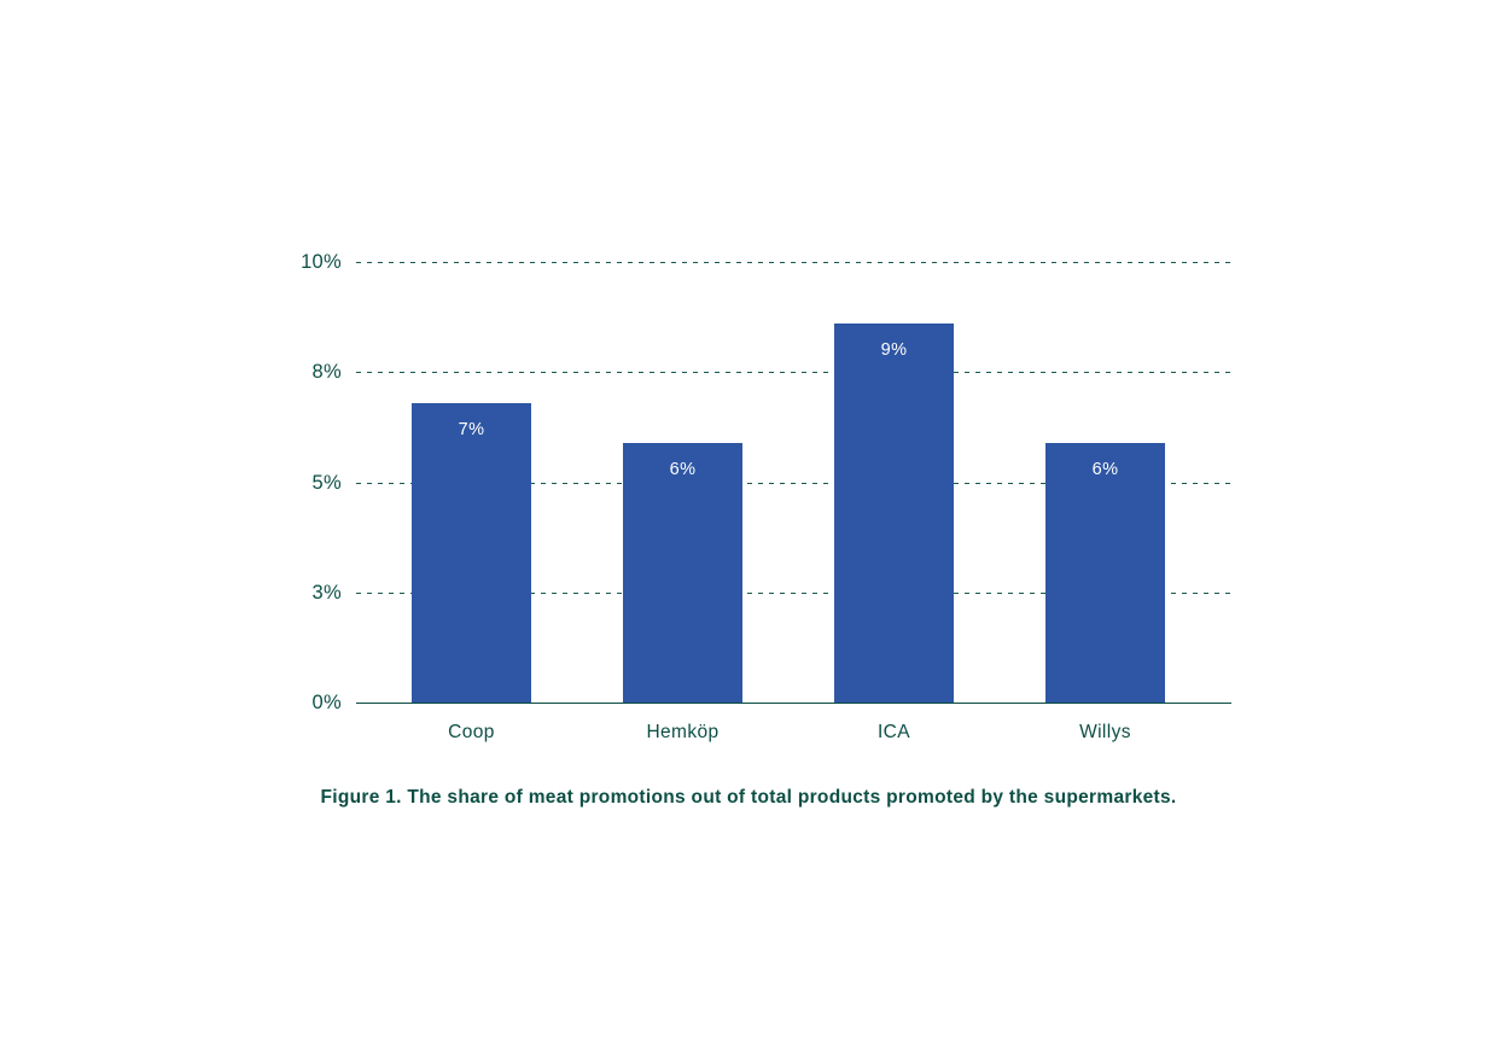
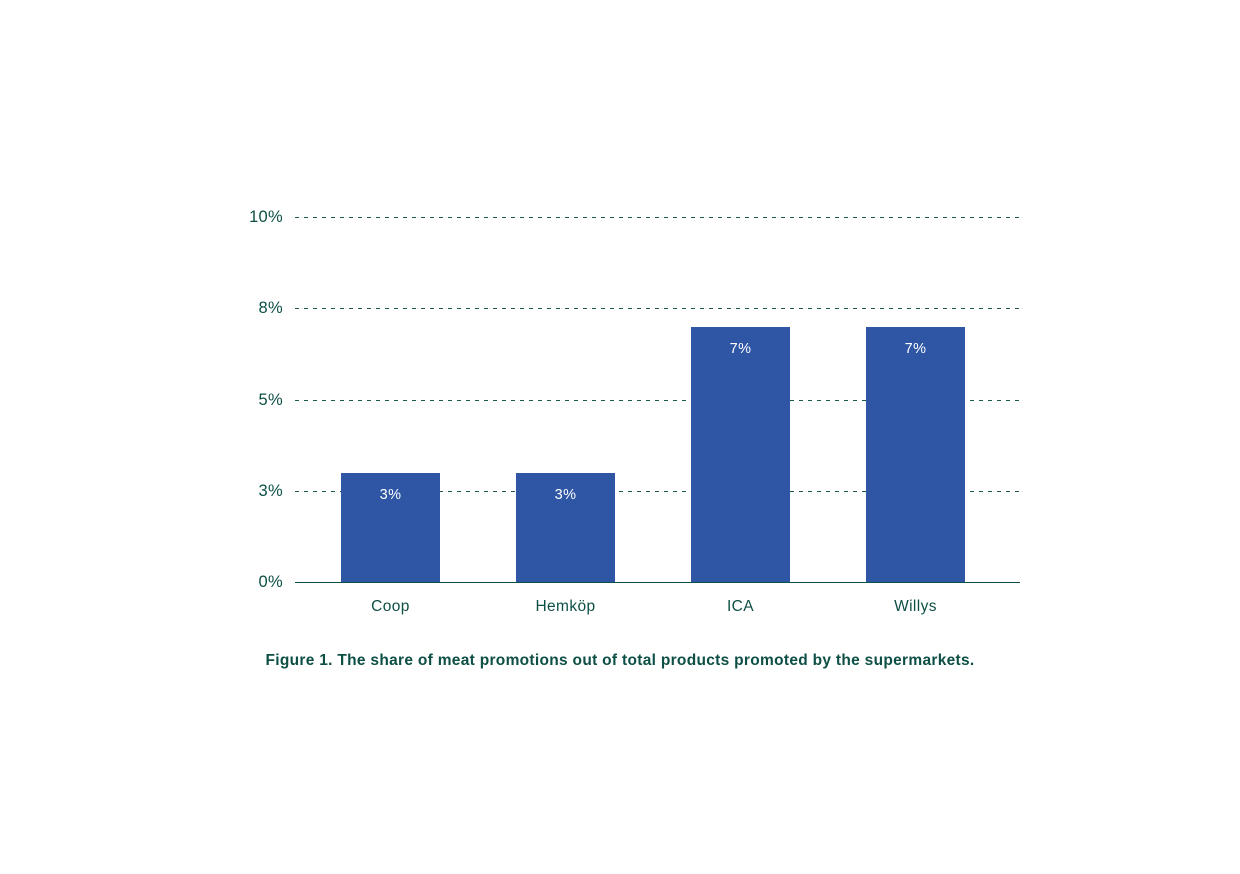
Coop: 7% -> 3%
Hemköp: 6% -> 3%
ICA: 9% -> 7%
Willys: 6% -> 7%
